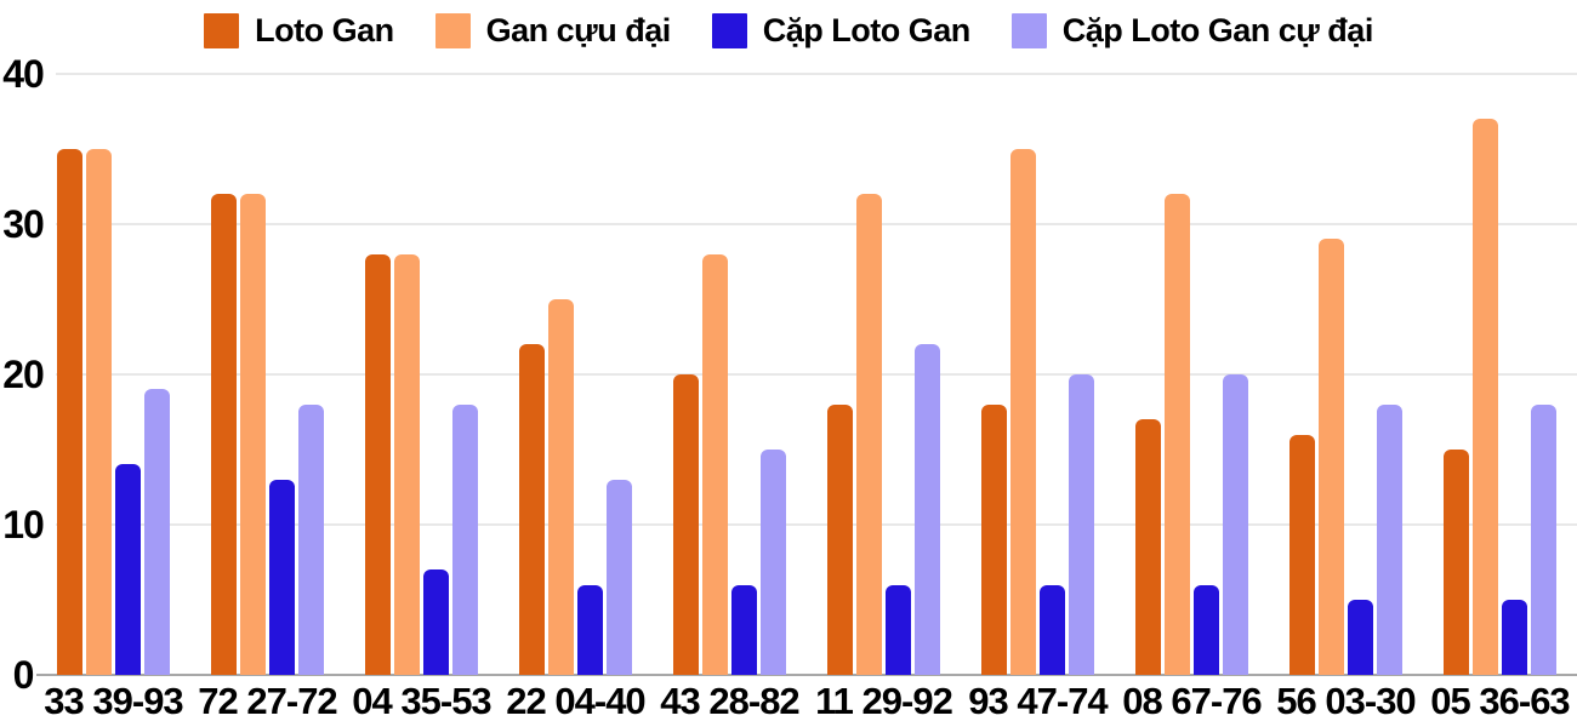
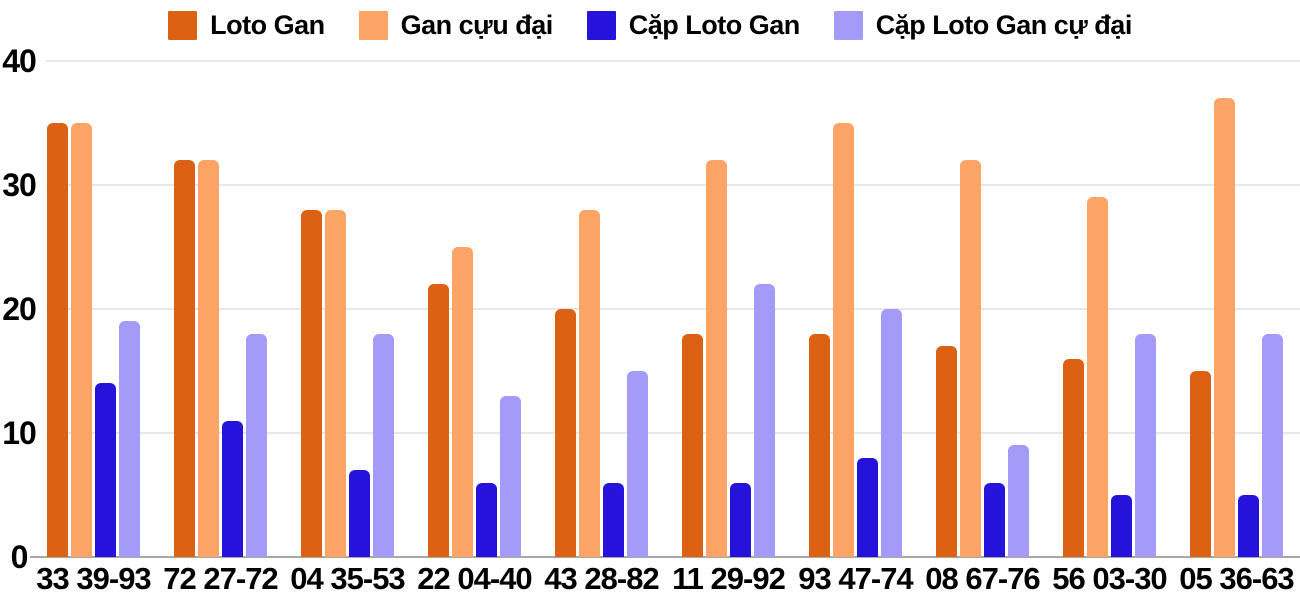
Cặp Loto Gan/72 27-72: 13 -> 11
Cặp Loto Gan/93 47-74: 6 -> 8
Cặp Loto Gan cự đại/08 67-76: 20 -> 9
